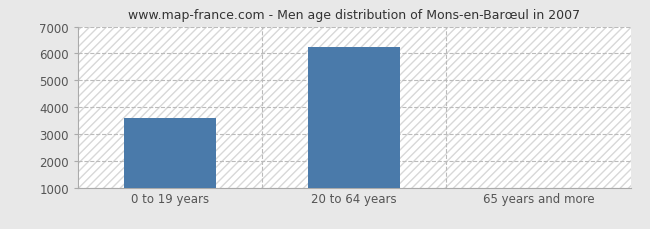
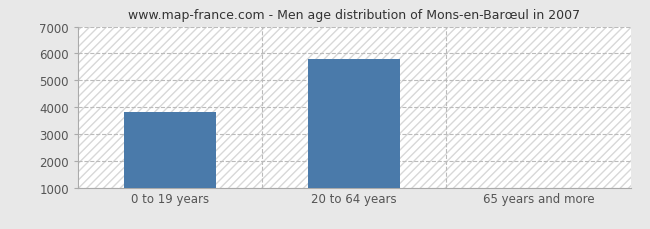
0 to 19 years: 3600 -> 3800
20 to 64 years: 6250 -> 5800
